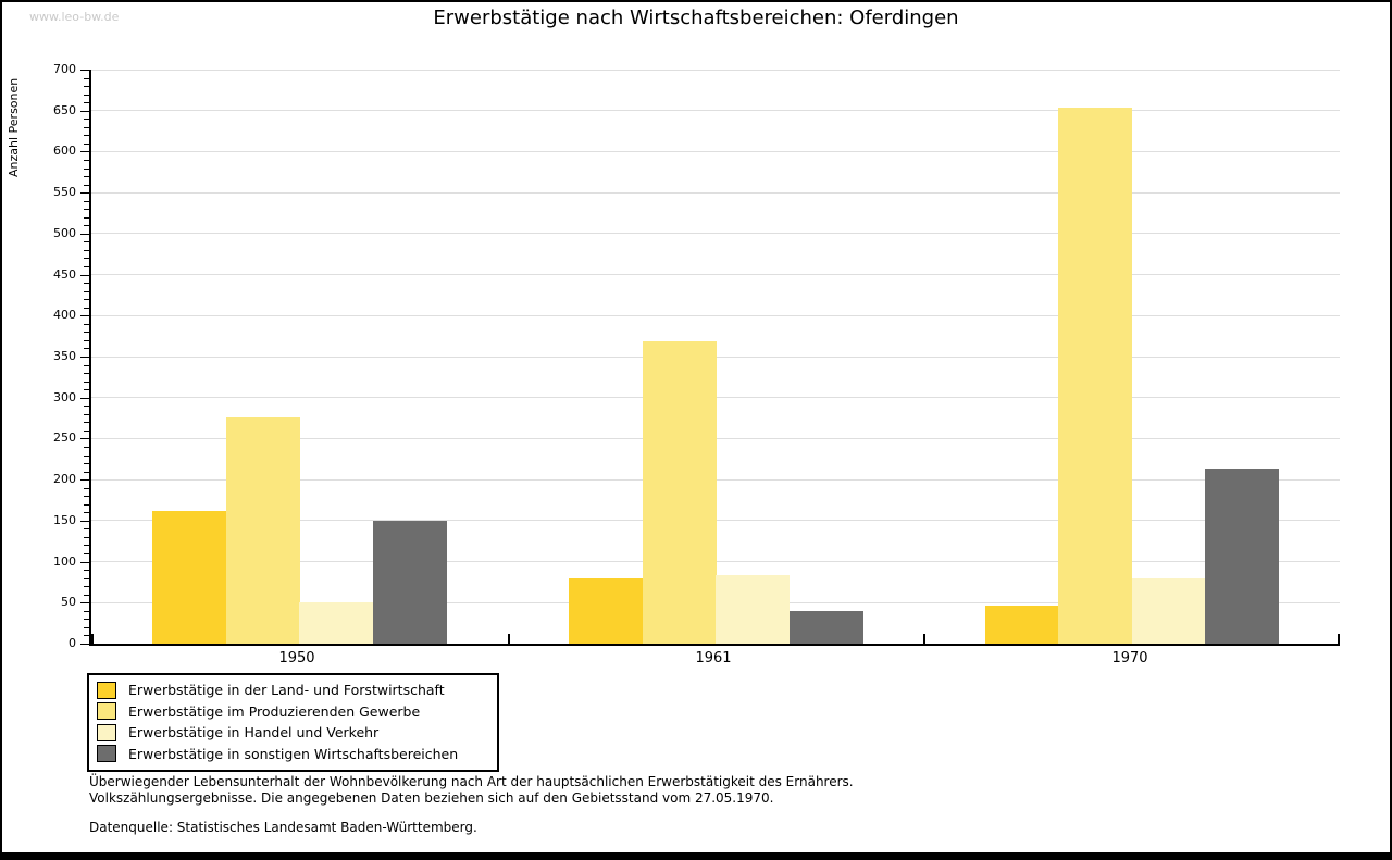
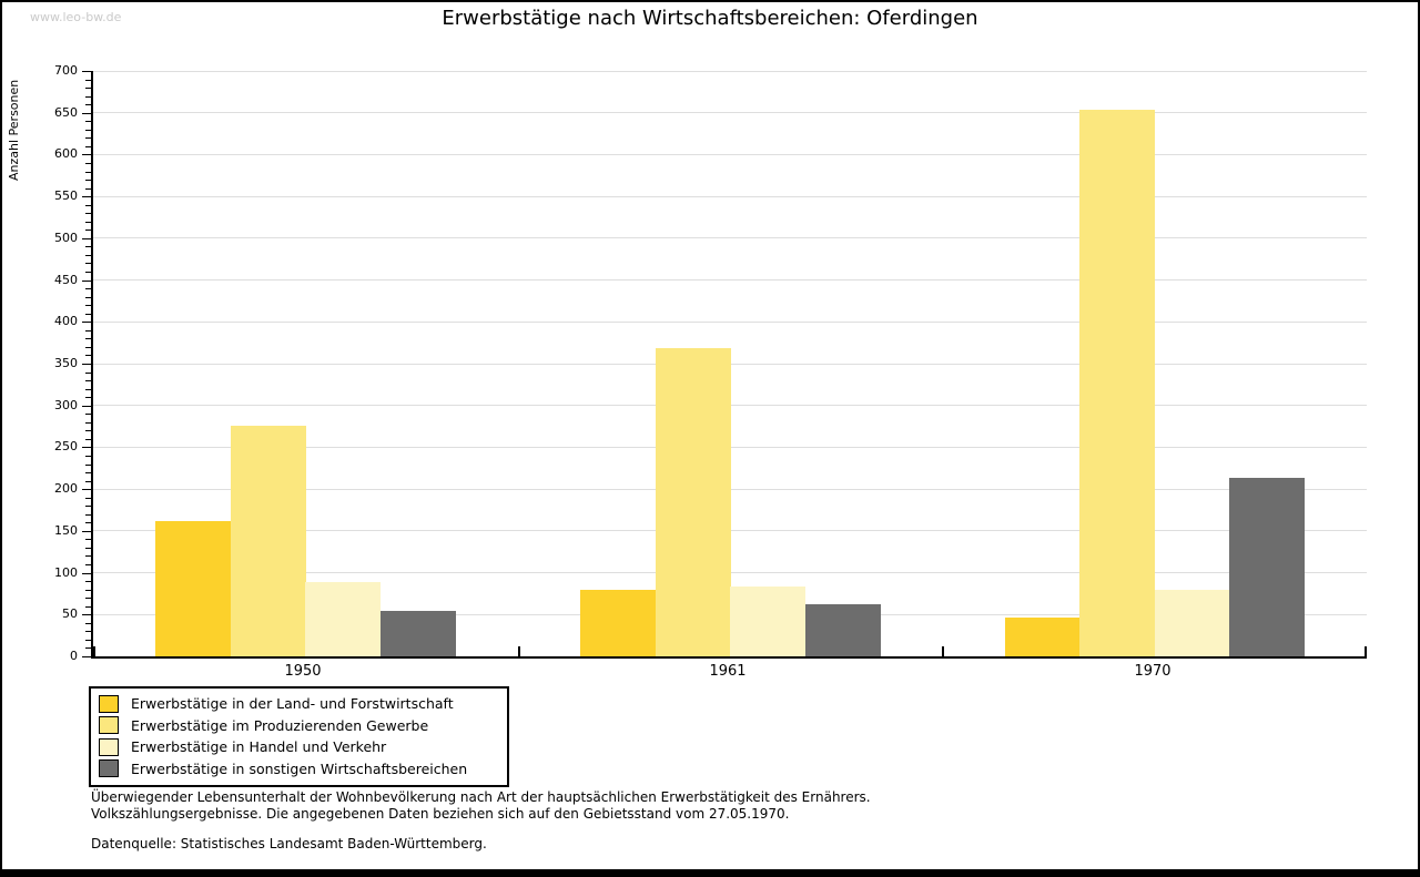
Erwerbstätige in Handel und Verkehr/1950: 50 -> 90
Erwerbstätige in sonstigen Wirtschaftsbereichen/1950: 150 -> 60
Erwerbstätige in sonstigen Wirtschaftsbereichen/1961: 40 -> 60
